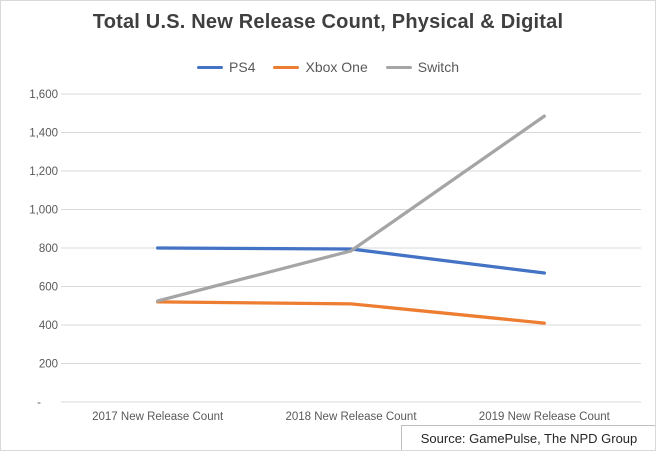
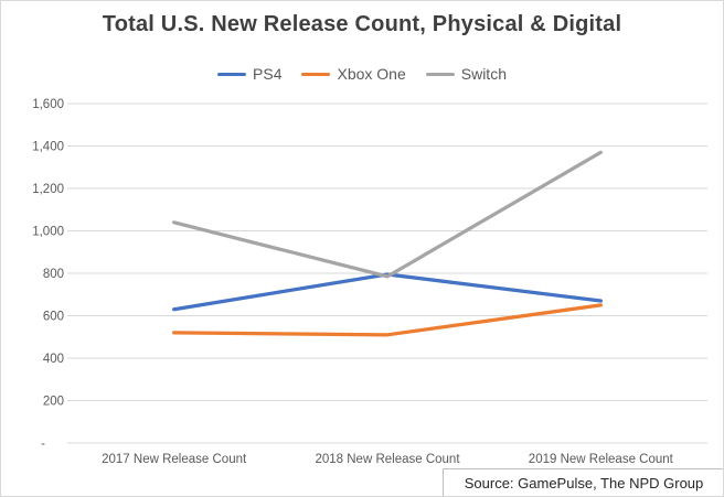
PS4/2017 New Release Count: 800 -> 630
Switch/2017 New Release Count: 520 -> 1040
Xbox One/2019 New Release Count: 410 -> 650
Switch/2019 New Release Count: 1480 -> 1370
